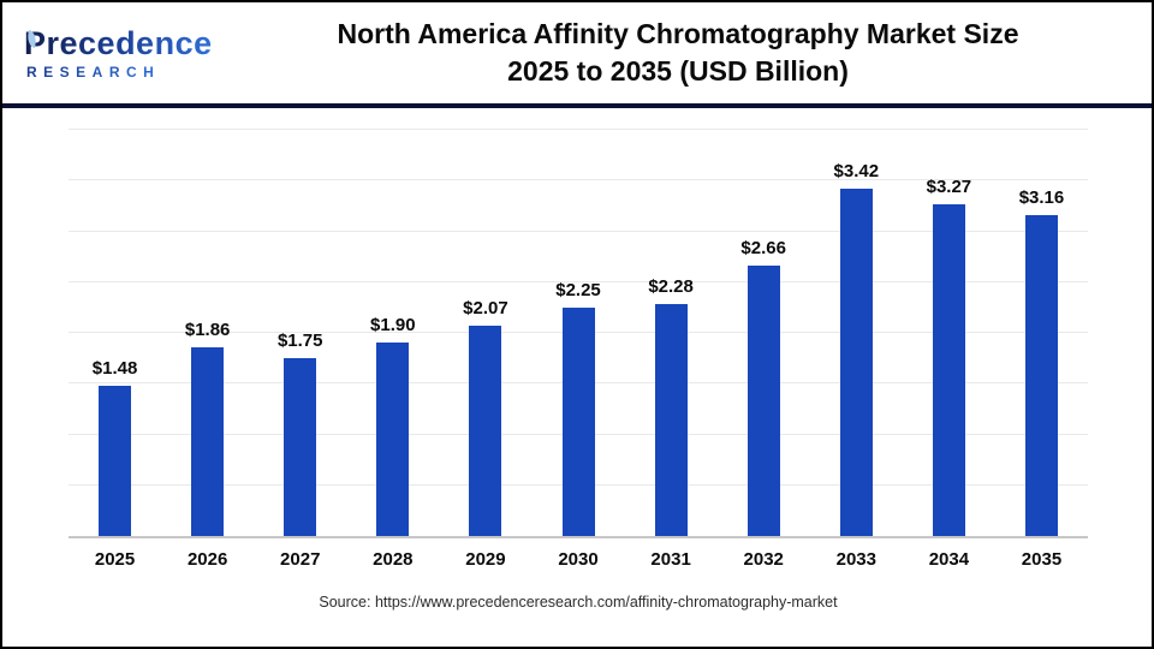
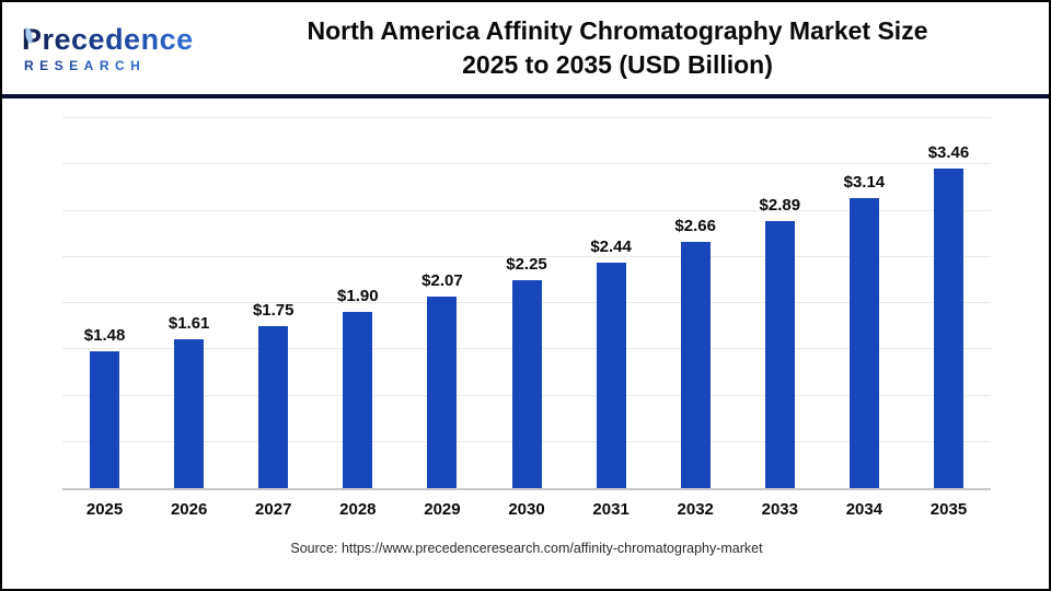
2026: $1.86 -> $1.61
2031: $2.28 -> $2.44
2033: $3.42 -> $2.89
2034: $3.27 -> $3.14
2035: $3.16 -> $3.46
